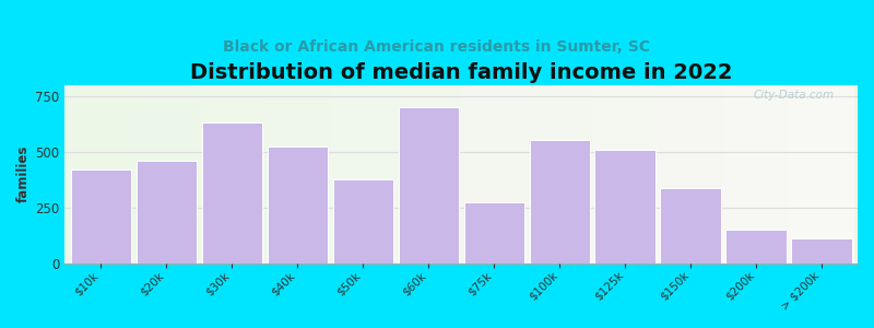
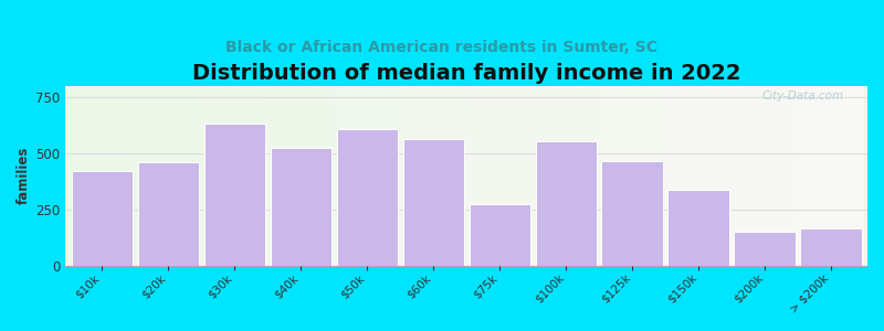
$50k: 375 -> 605
$60k: 700 -> 565
$125k: 510 -> 465
> $200k: 115 -> 165
